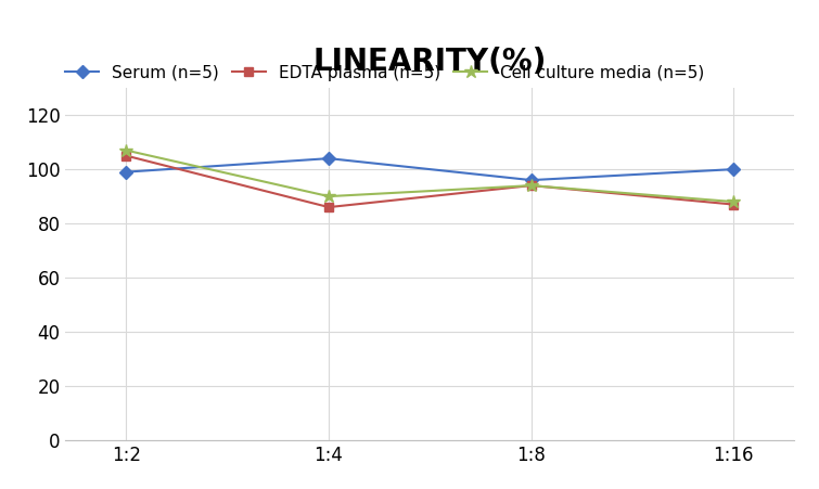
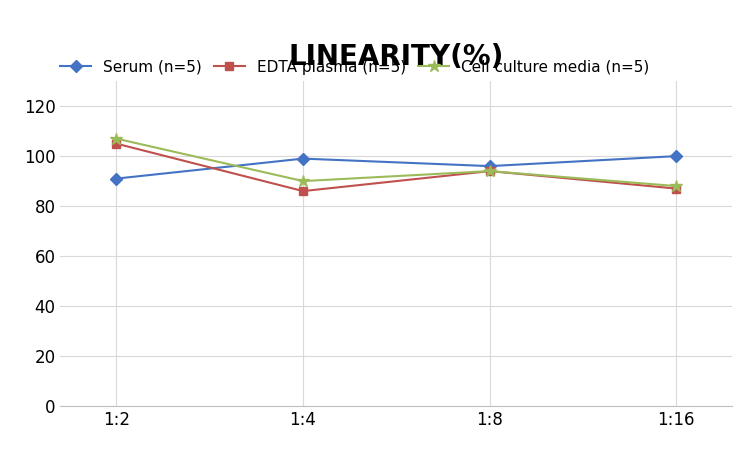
Serum (n=5)/1:2: 99 -> 91
Serum (n=5)/1:4: 104 -> 99
